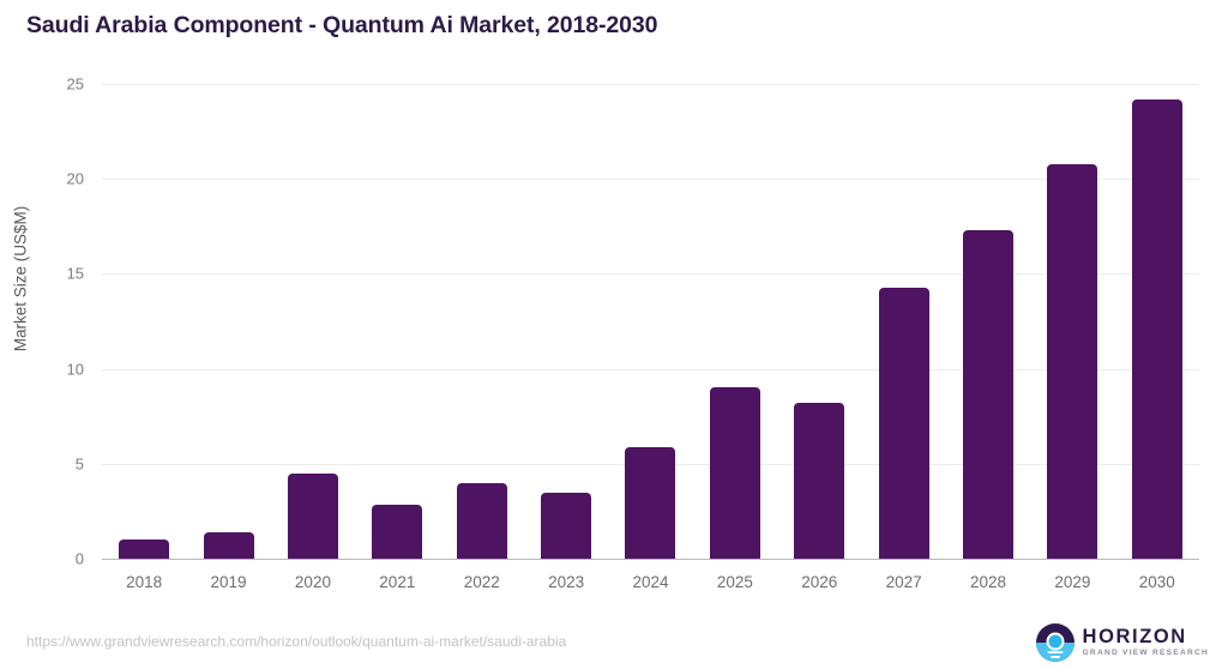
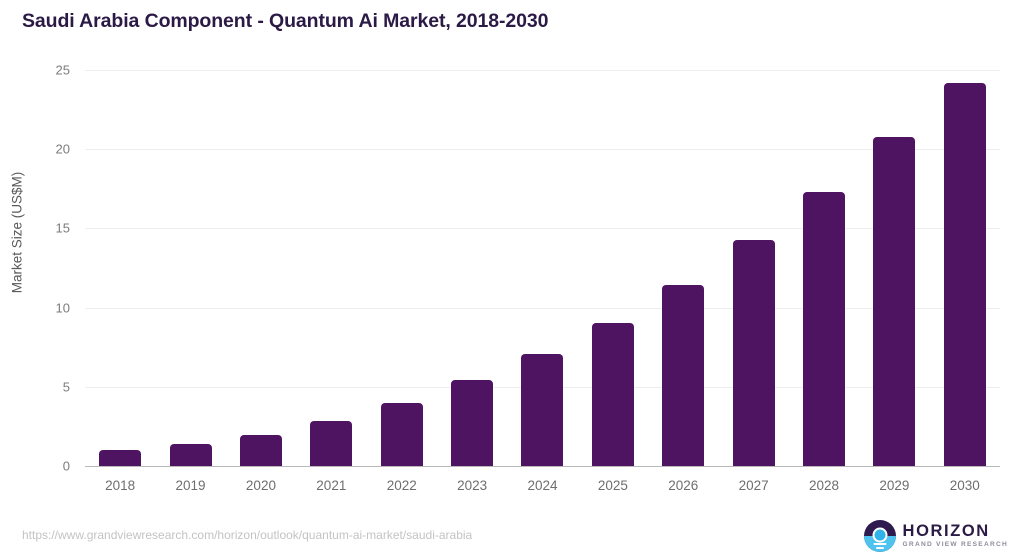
2020: 4.5 -> 1.9
2023: 3.5 -> 5.4
2024: 5.9 -> 7.1
2026: 8.2 -> 11.4
